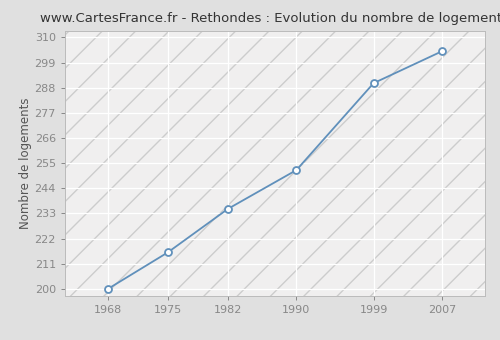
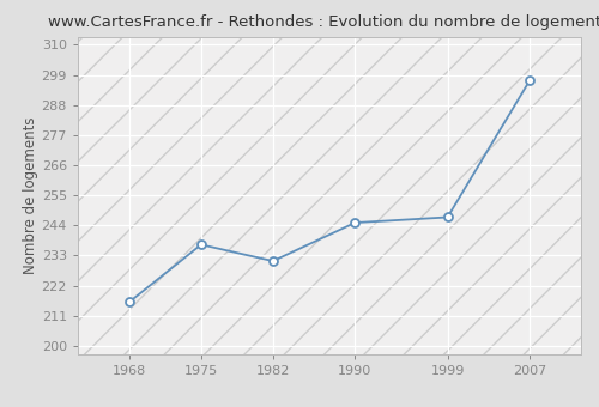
1968: 200 -> 216
1975: 216 -> 237
1982: 235 -> 231
1990: 252 -> 245
1999: 290 -> 247
2007: 304 -> 297
